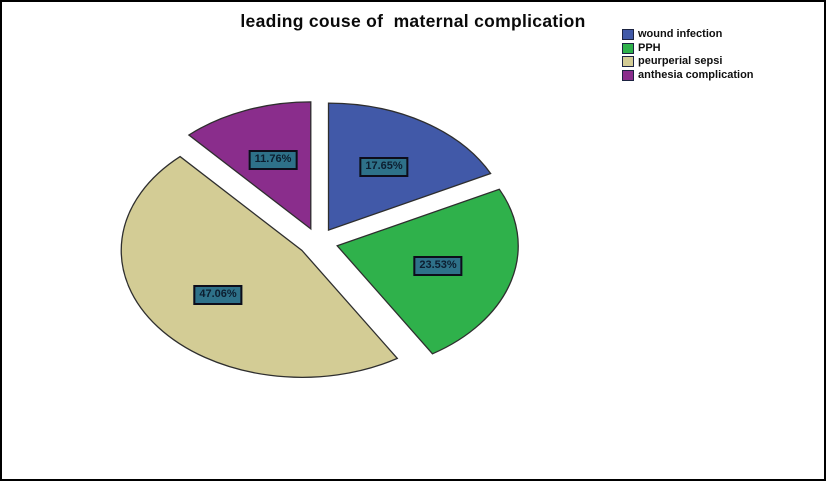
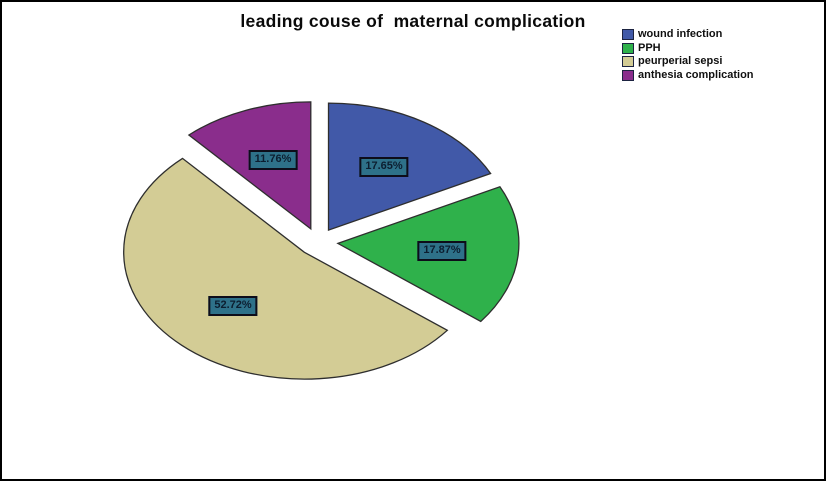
PPH: 23.53% -> 17.87%
peurperial sepsi: 47.06% -> 52.72%
